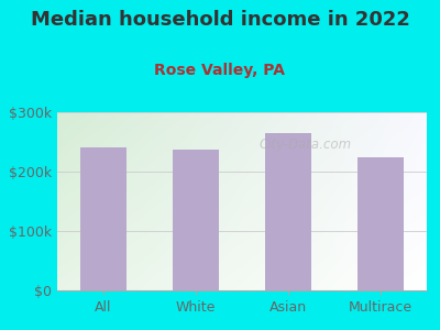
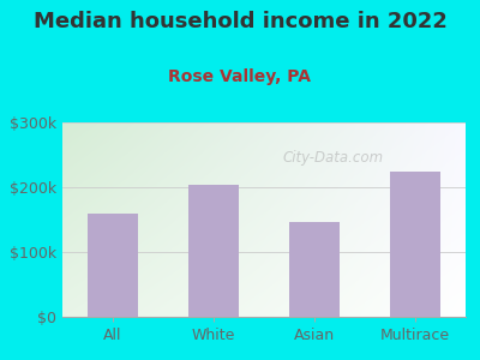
All: $240k -> $160k
White: $237k -> $204k
Asian: $265k -> $146k
